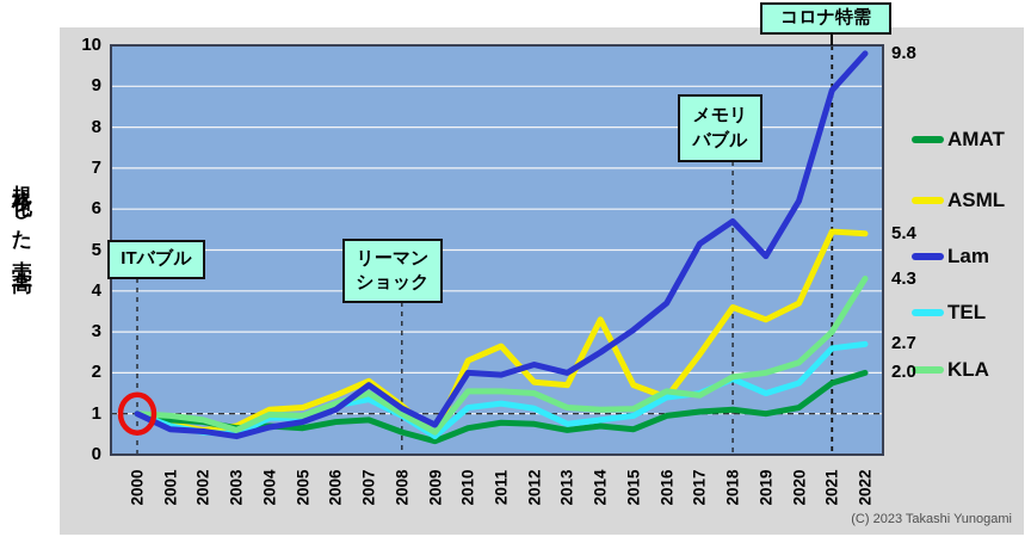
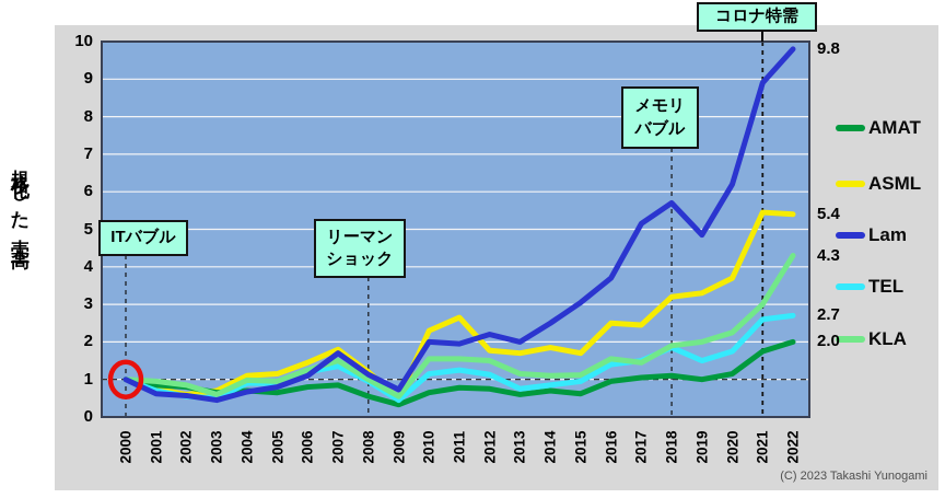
ASML/2014: 3.3 -> 1.9
ASML/2016: 1.4 -> 2.5
ASML/2018: 3.6 -> 3.2
